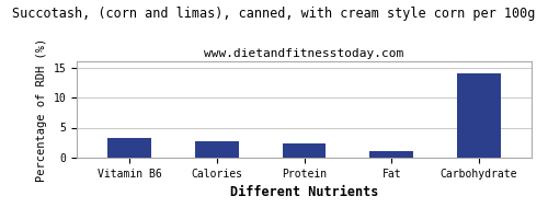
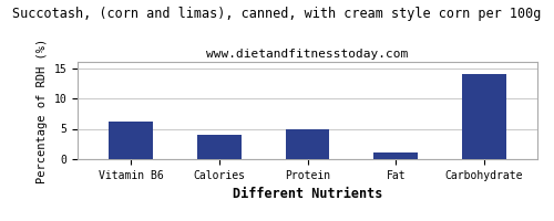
Vitamin B6: 3.2 -> 6.2
Calories: 2.8 -> 4.0
Protein: 2.4 -> 5.0
